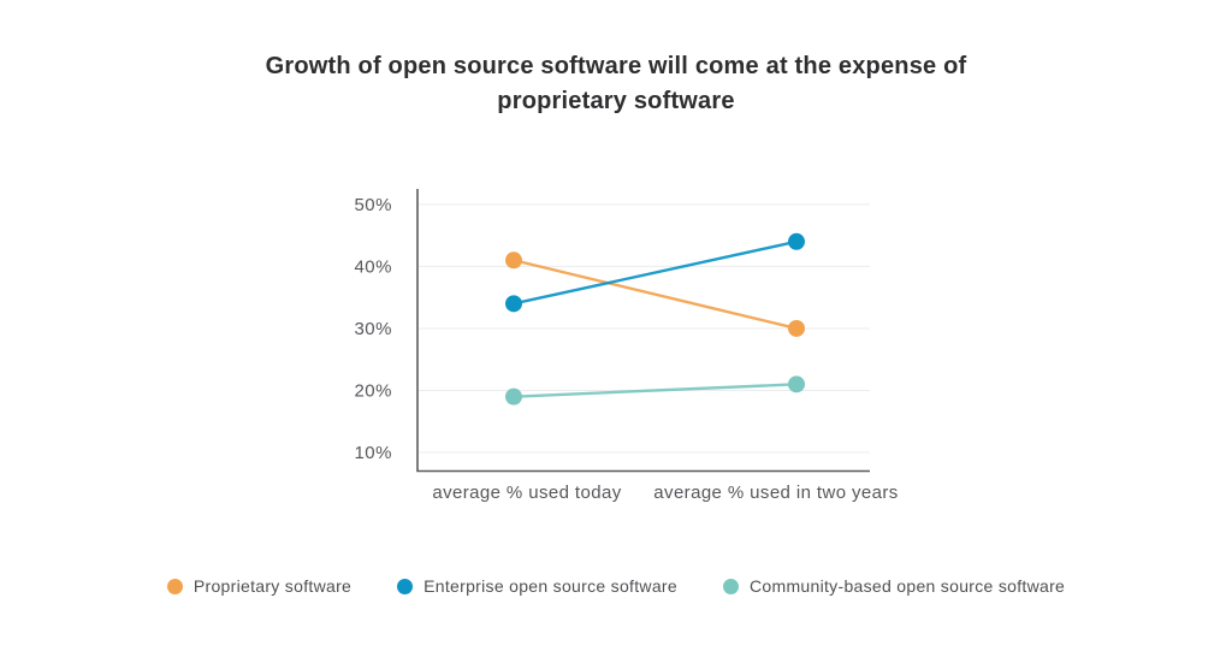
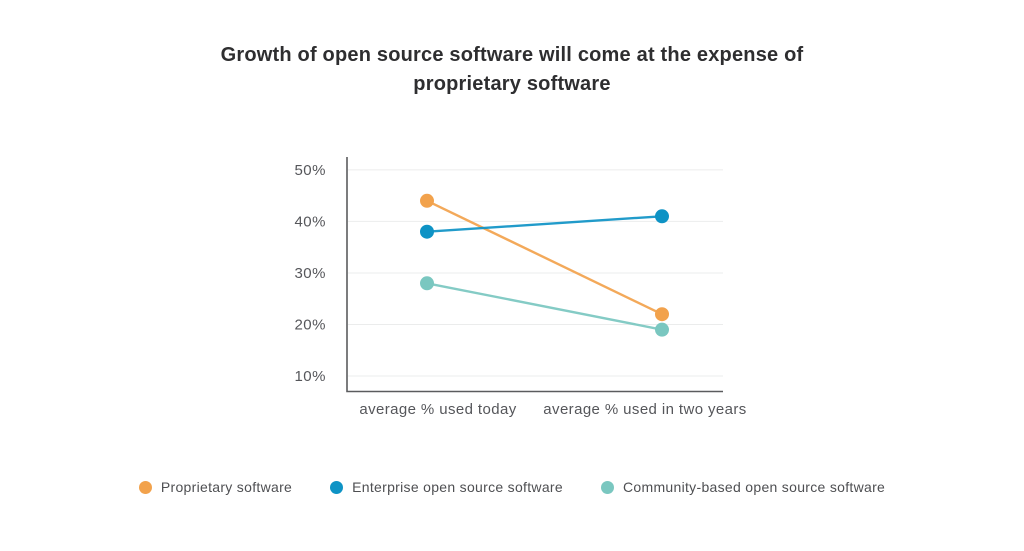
Proprietary software/average % used today: 41% -> 44%
Enterprise open source software/average % used today: 34% -> 38%
Community-based open source software/average % used today: 19% -> 28%
Proprietary software/average % used in two years: 30% -> 22%
Enterprise open source software/average % used in two years: 44% -> 41%
Community-based open source software/average % used in two years: 21% -> 19%
